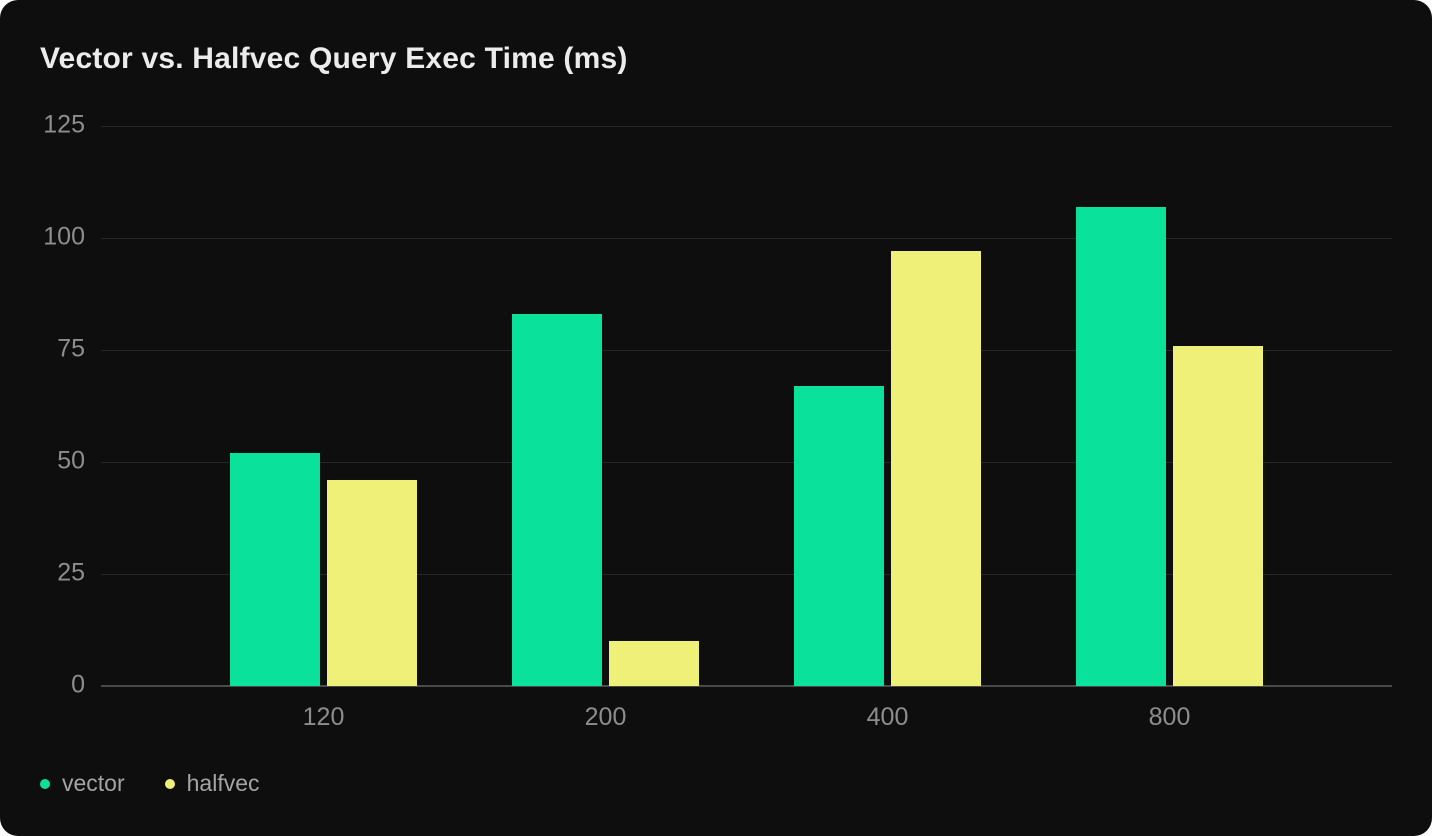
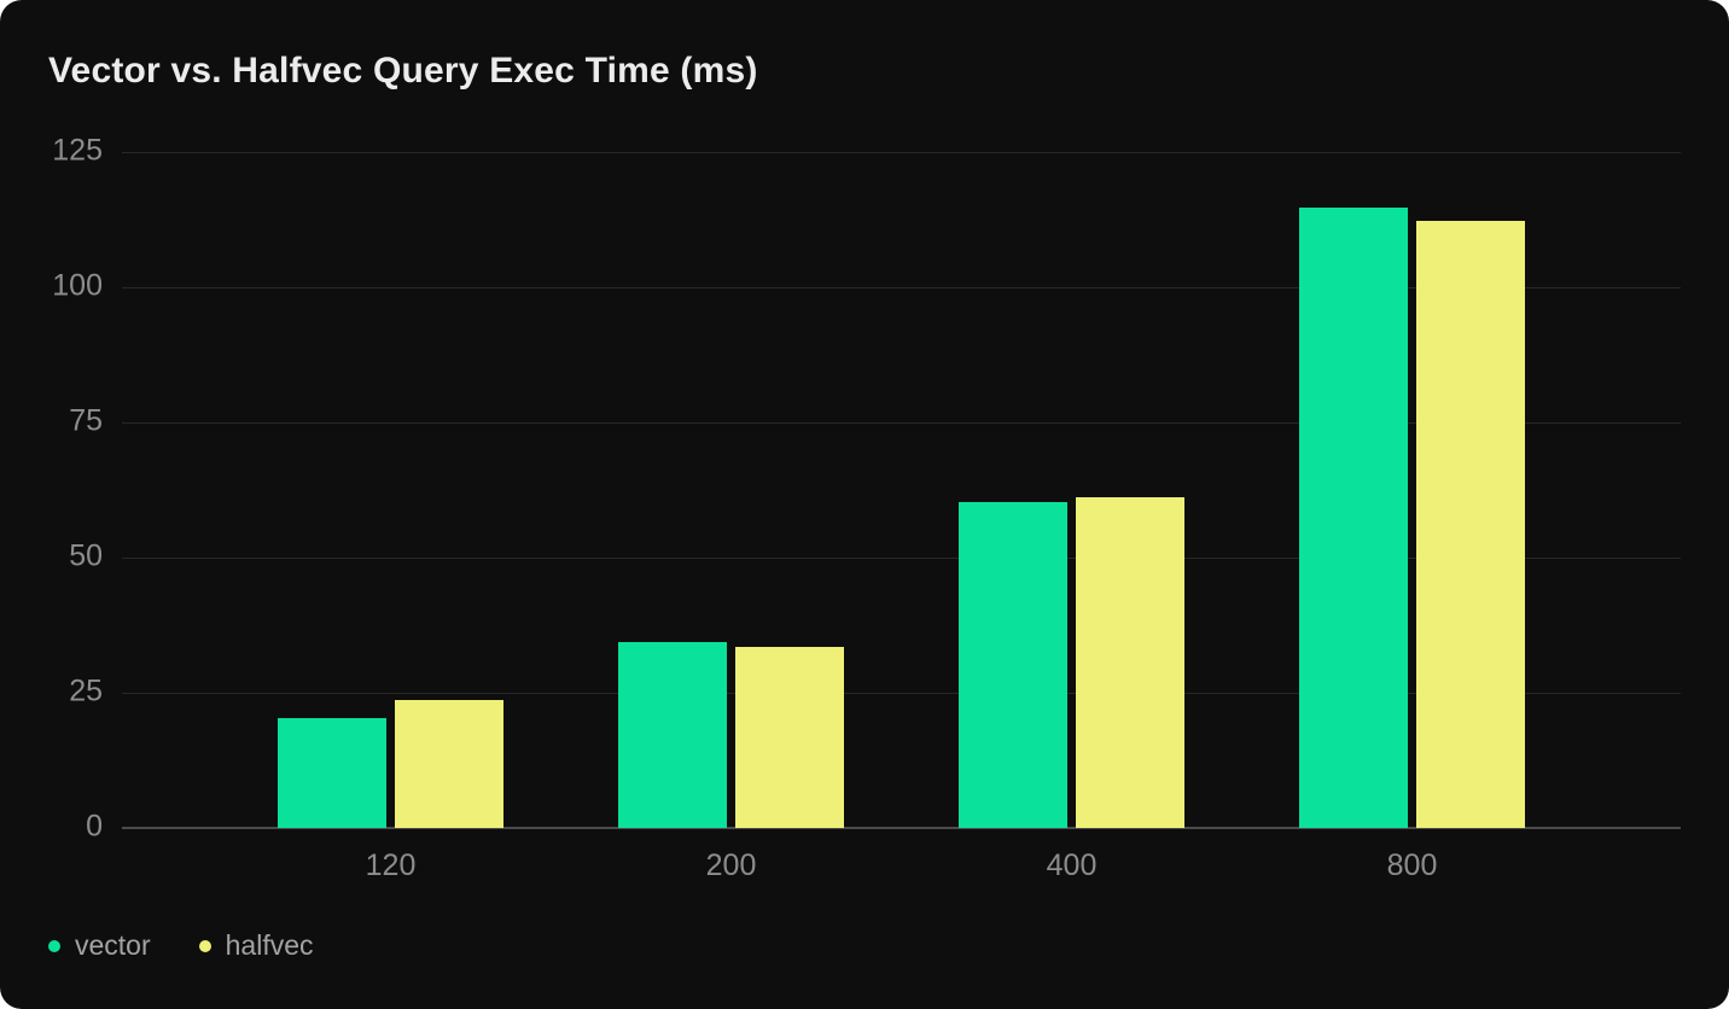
vector/120: 52 -> 20
halfvec/120: 46 -> 24
vector/200: 83 -> 34
halfvec/200: 10 -> 34
vector/400: 67 -> 60
halfvec/400: 97 -> 61
vector/800: 107 -> 115
halfvec/800: 76 -> 112
